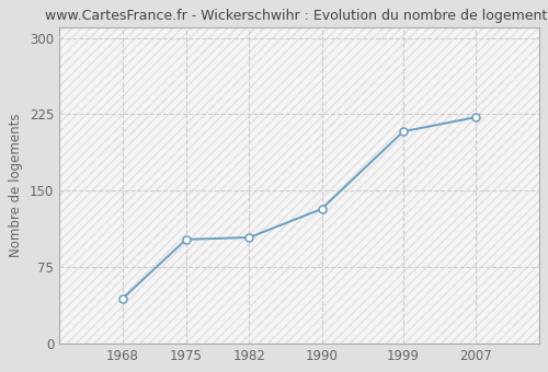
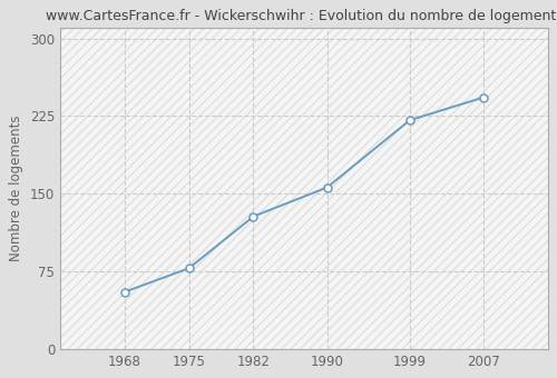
1968: 44 -> 55
1975: 102 -> 78
1982: 104 -> 128
1990: 132 -> 156
1999: 208 -> 221
2007: 222 -> 243
